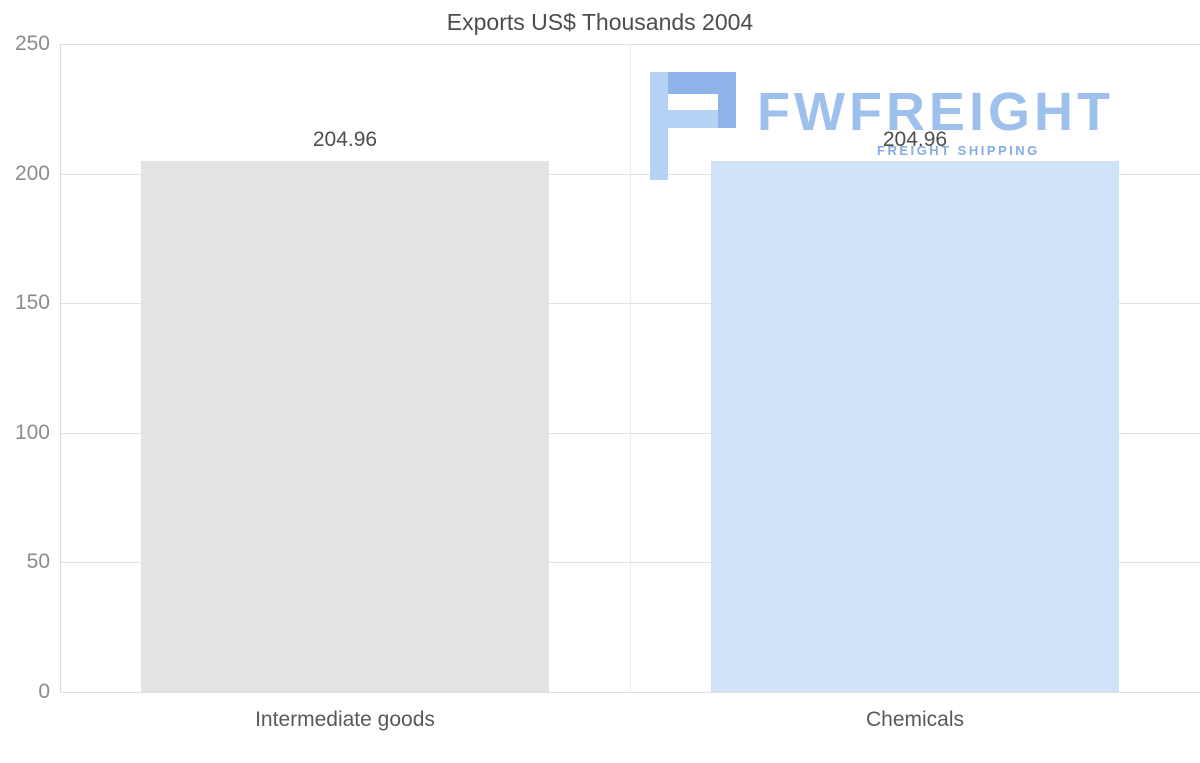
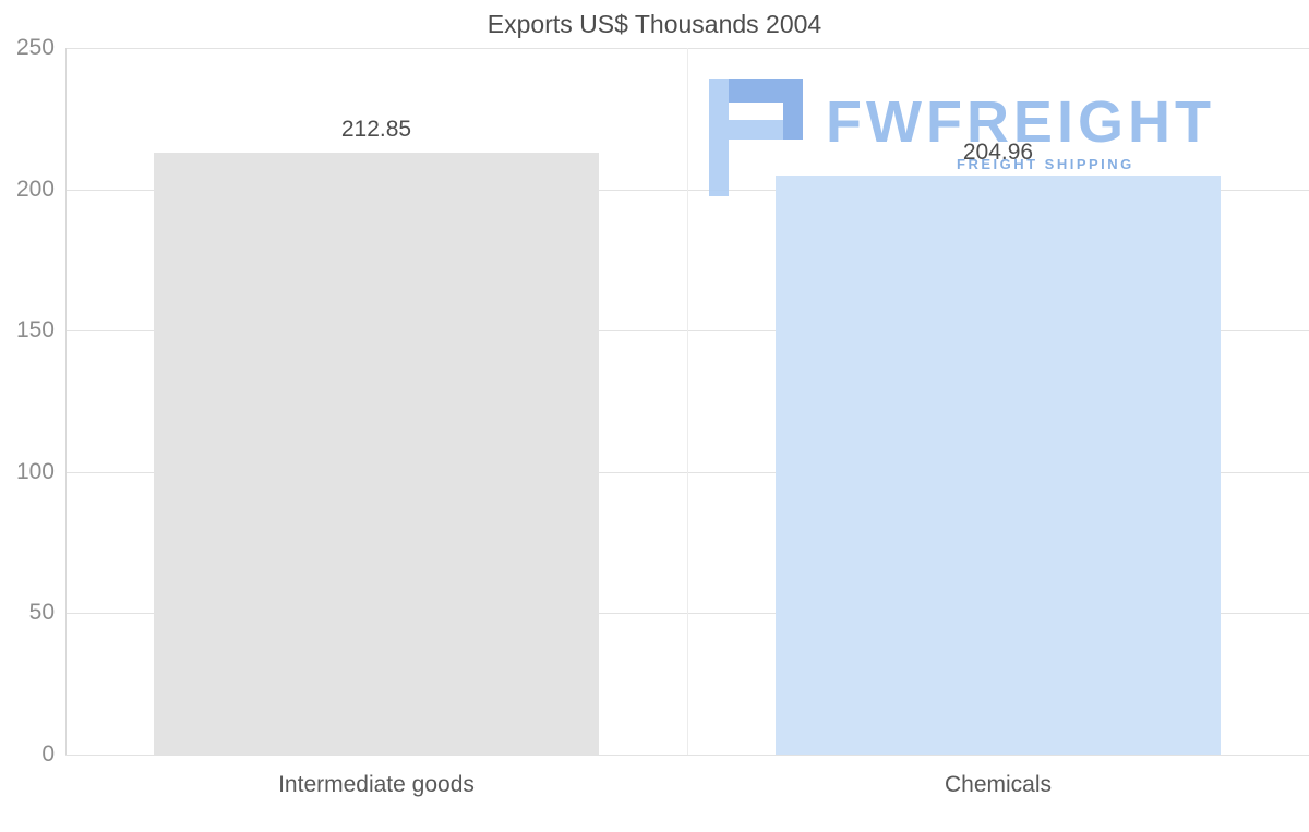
Intermediate goods: 204.96 -> 212.85
